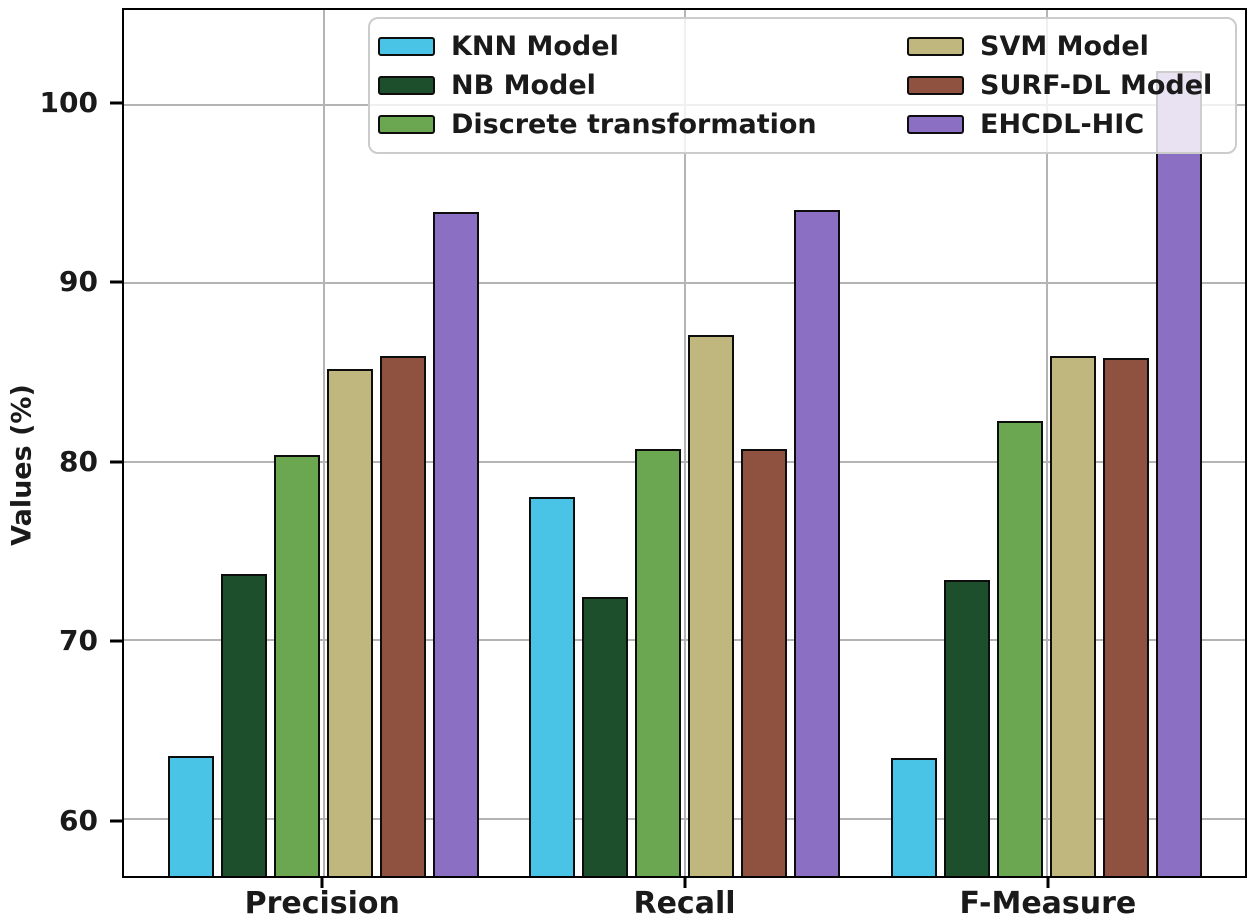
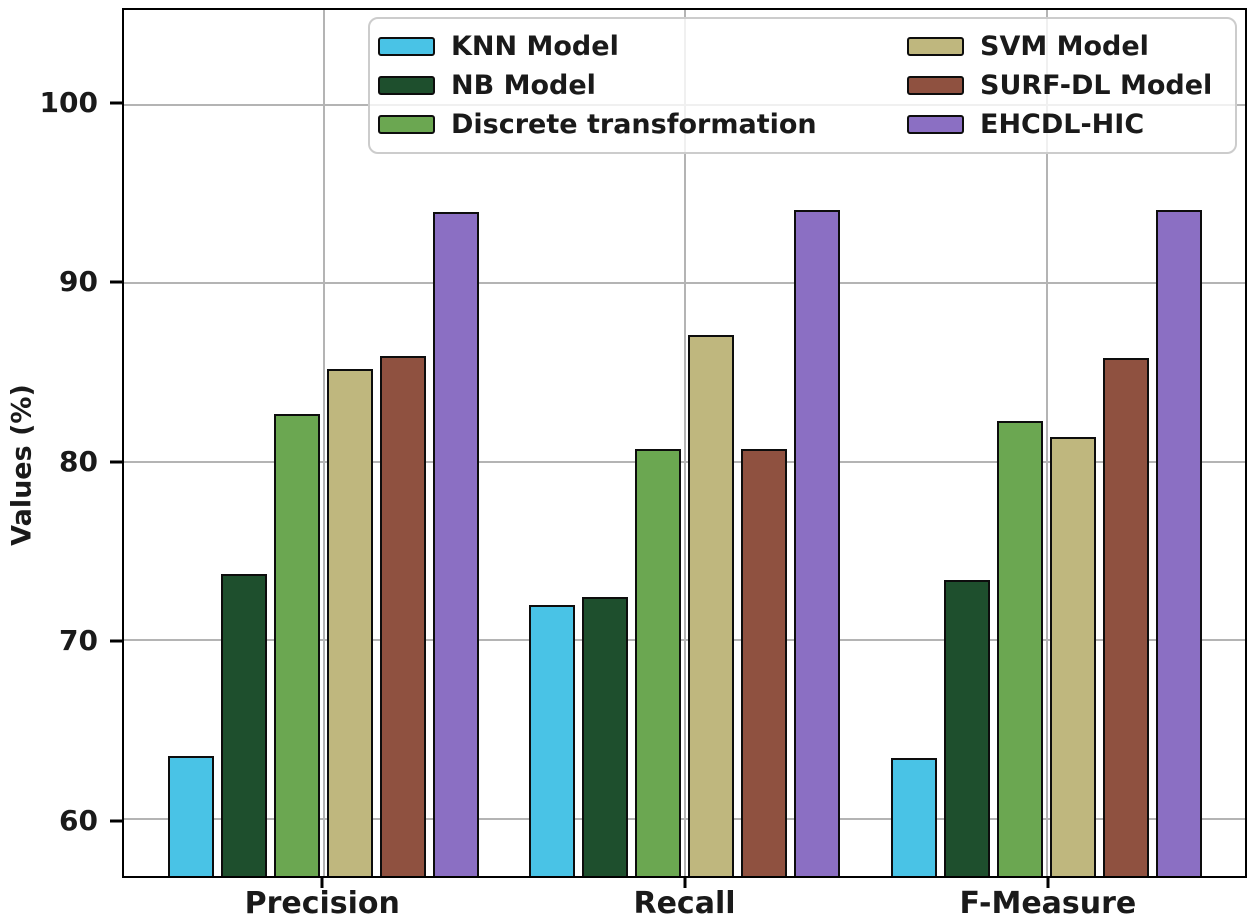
Discrete transformation/Precision: 80.4 -> 82.7
KNN Model/Recall: 78.0 -> 72.0
SVM Model/F-Measure: 85.9 -> 81.4
EHCDL-HIC/F-Measure: 101.9 -> 94.1
